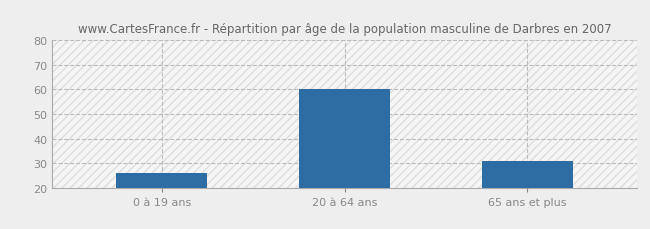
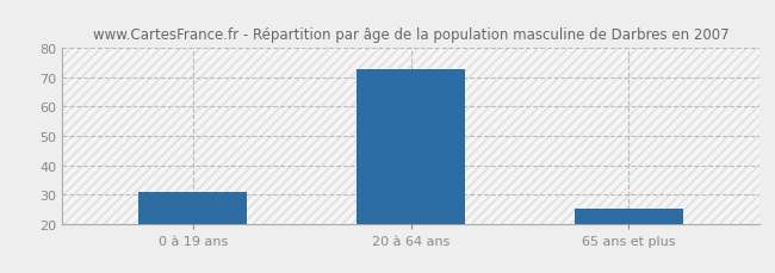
0 à 19 ans: 26 -> 31
20 à 64 ans: 60 -> 73
65 ans et plus: 31 -> 25
